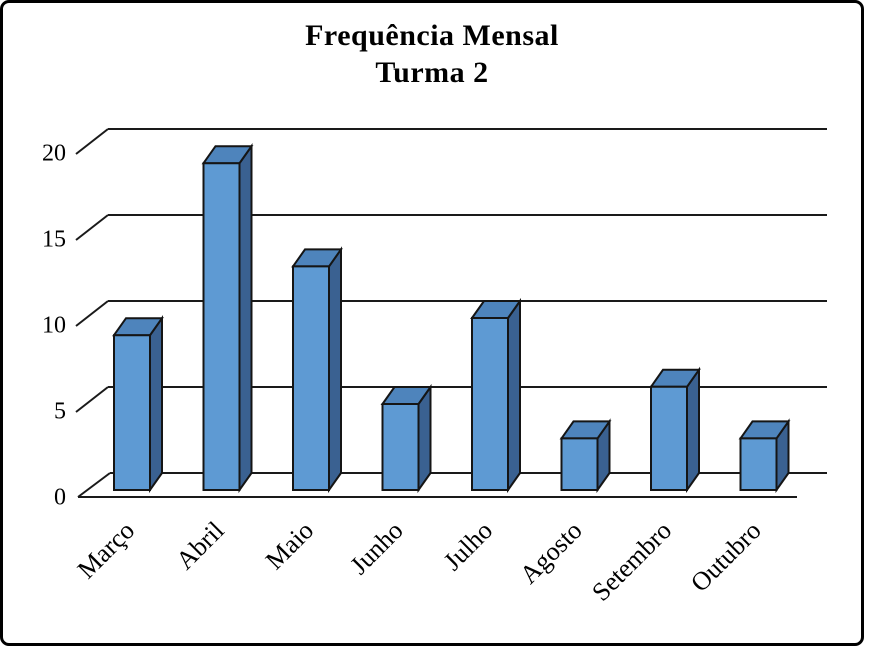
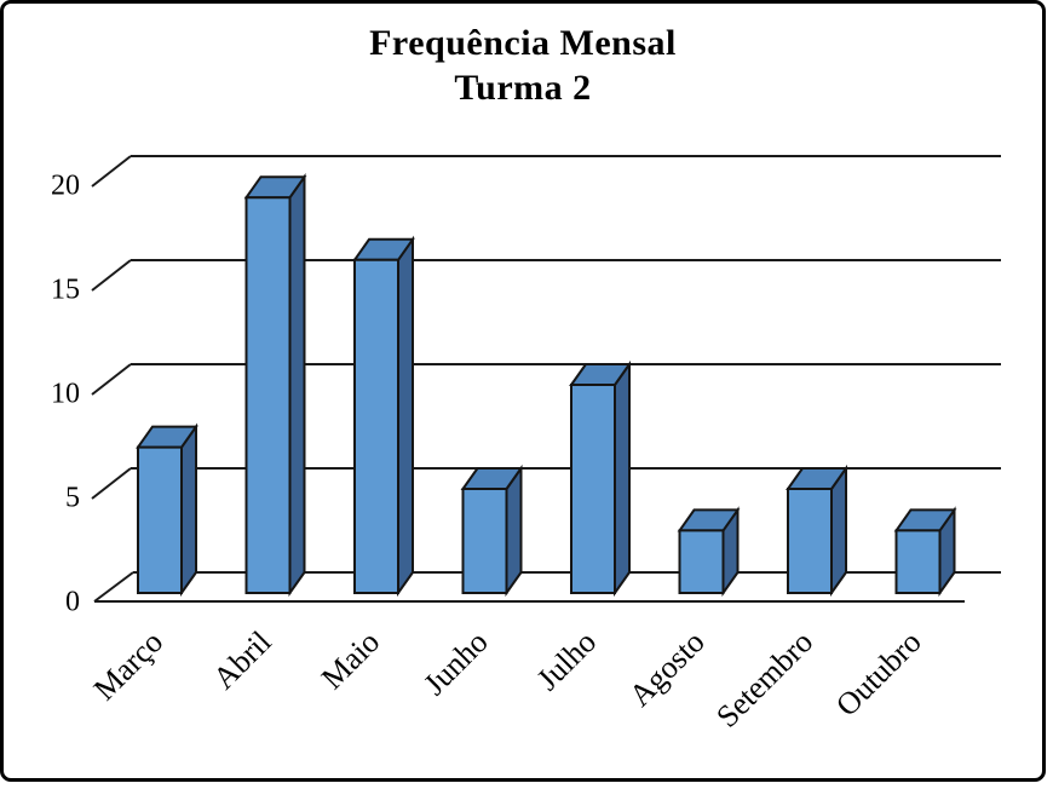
Março: 9 -> 7
Maio: 13 -> 16
Setembro: 6 -> 5
